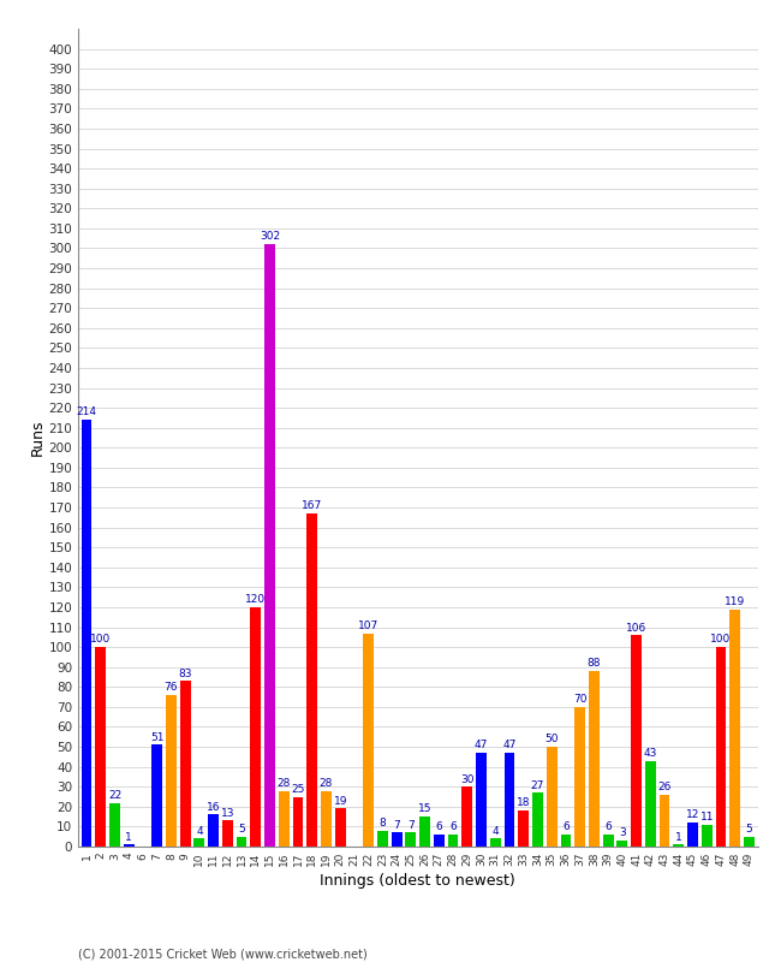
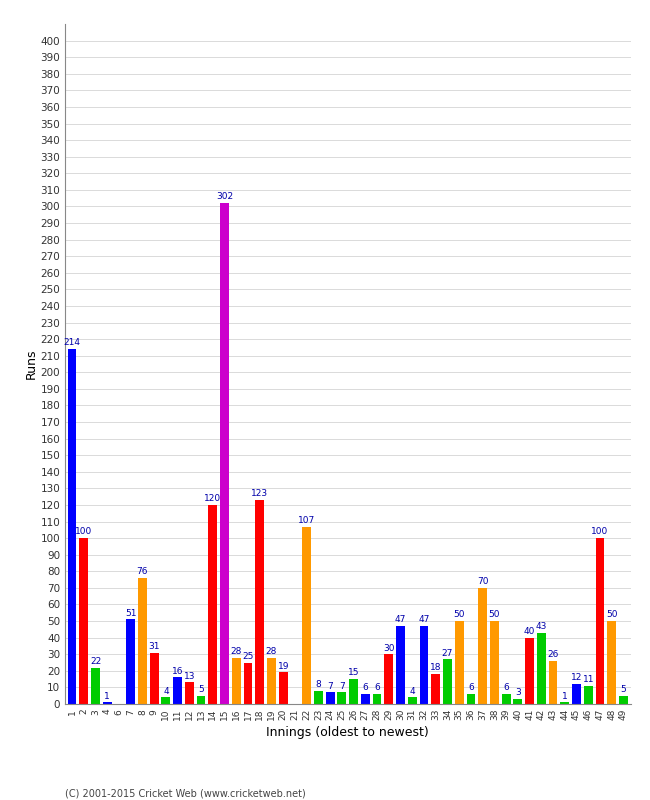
9: 83 -> 31
18: 167 -> 123
38: 88 -> 50
41: 106 -> 40
48: 119 -> 50
